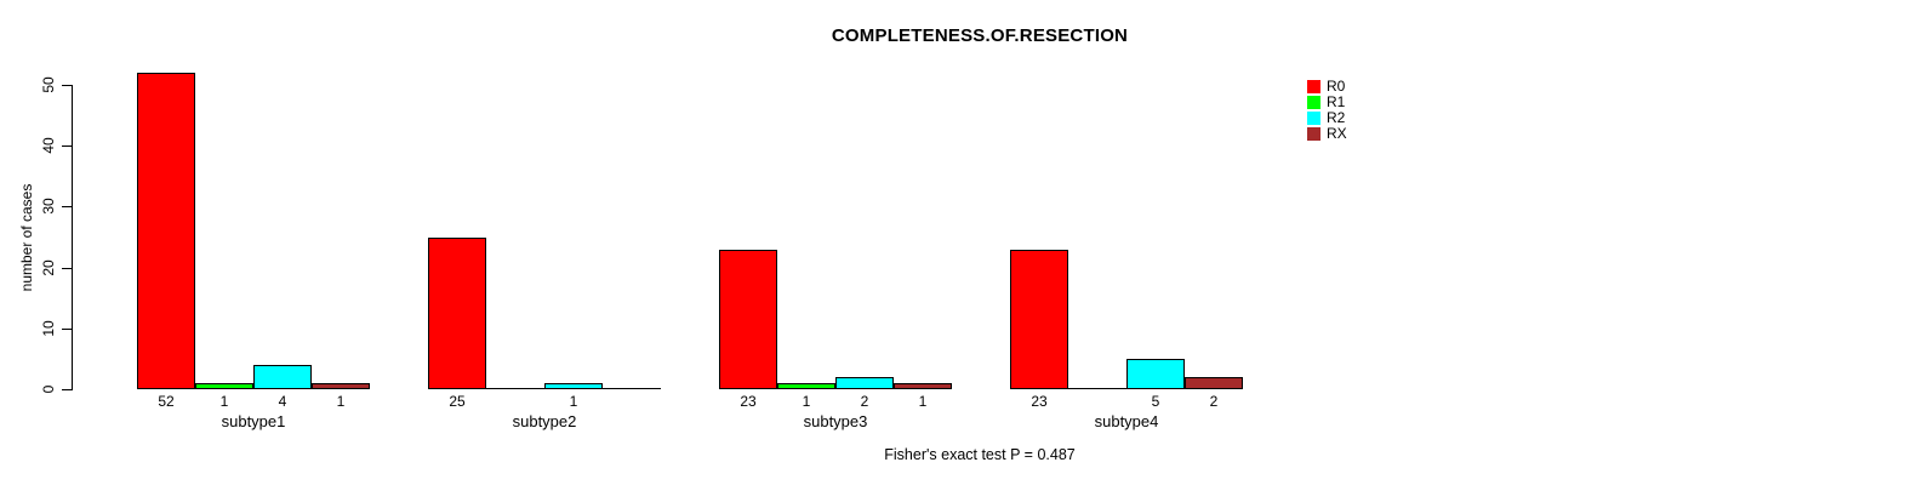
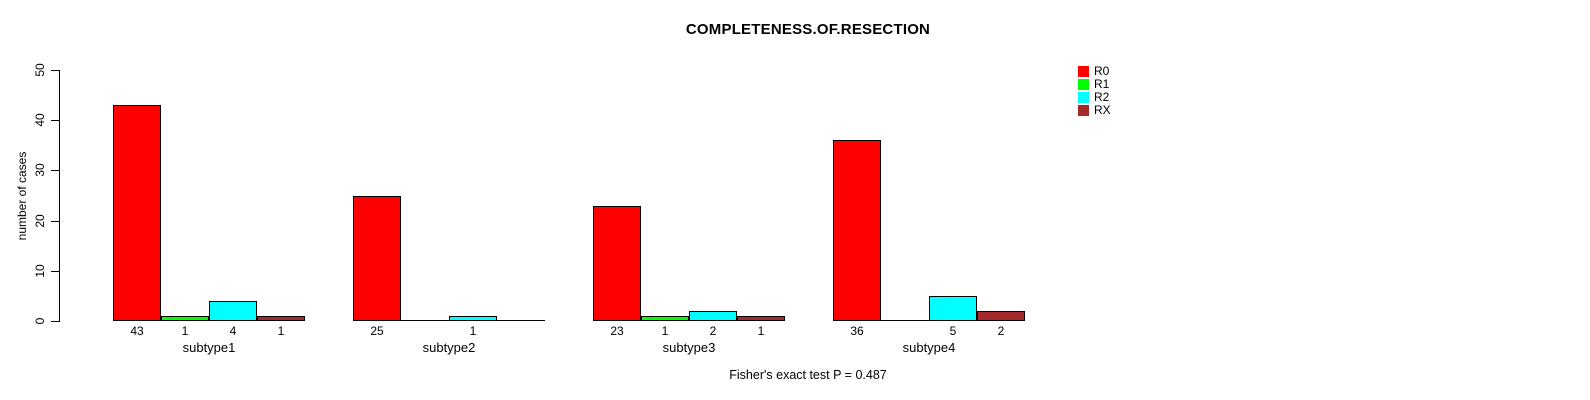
R0/subtype1: 52 -> 43
R0/subtype4: 23 -> 36
